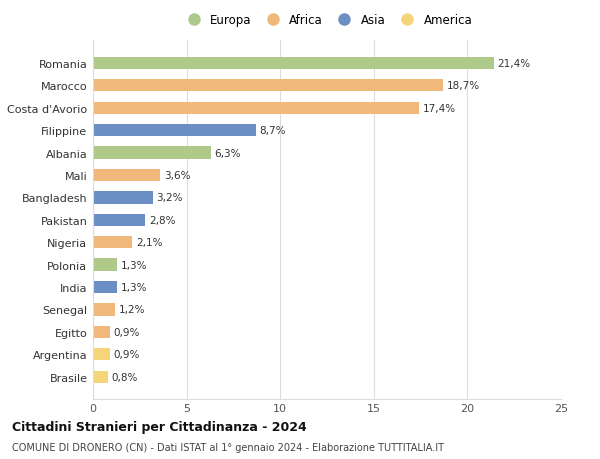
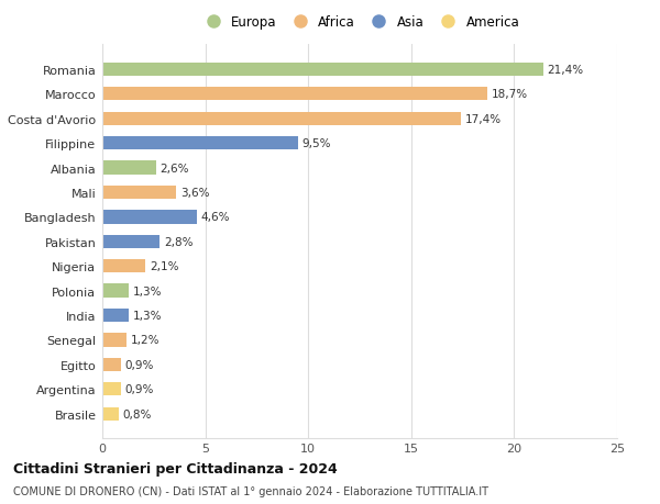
Filippine: 8,7% -> 9,5%
Albania: 6,3% -> 2,6%
Bangladesh: 3,2% -> 4,6%
